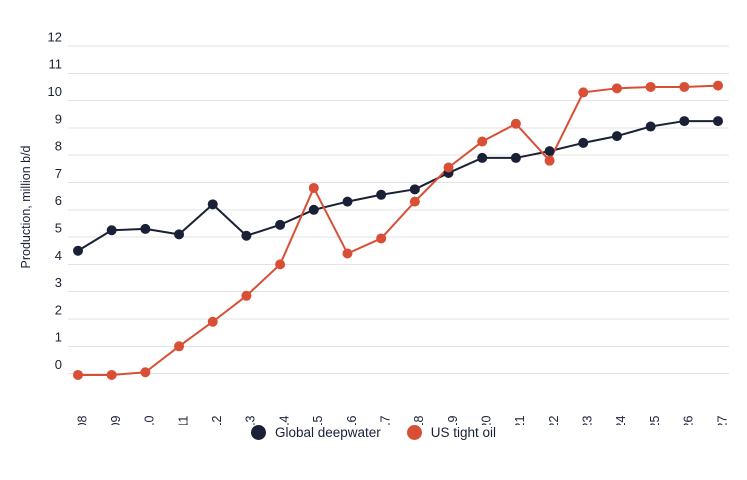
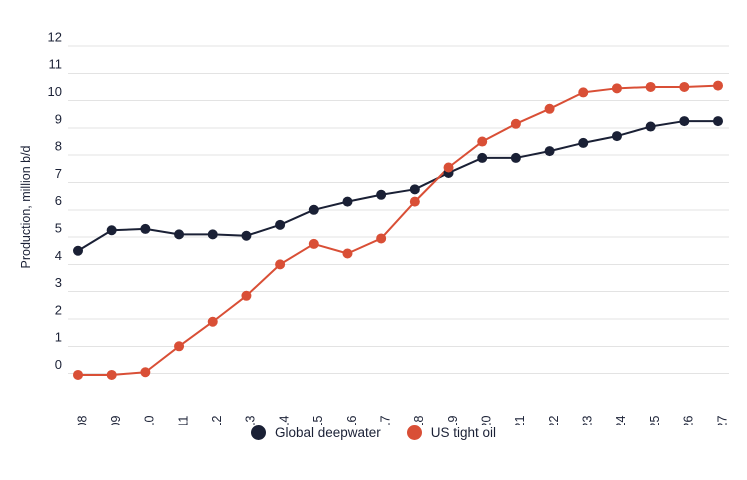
Global deepwater/2012: 6.2 -> 5.1
US tight oil/2015: 6.8 -> 4.8
US tight oil/2022: 7.8 -> 9.7
